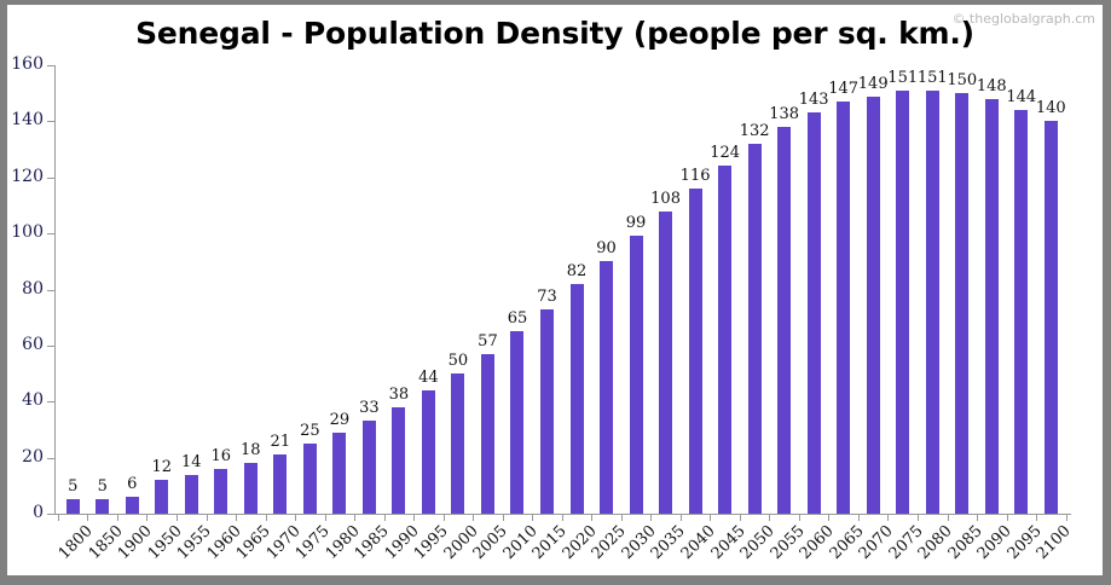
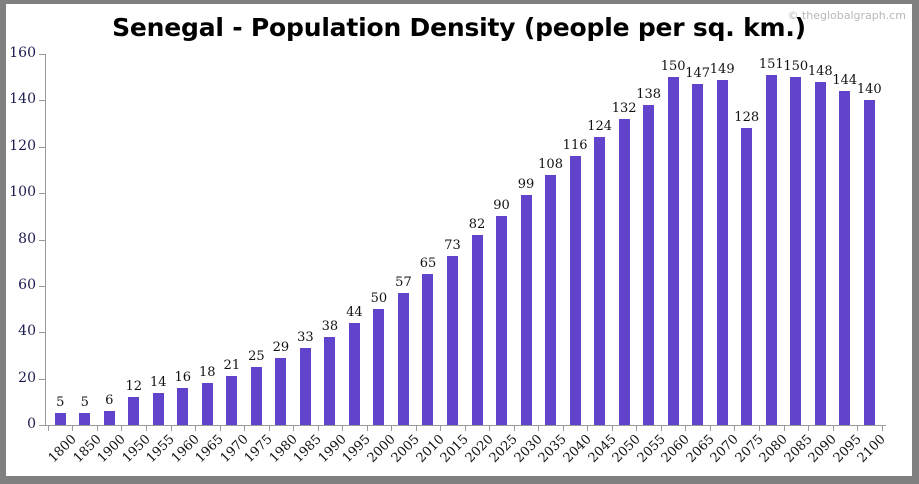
2060: 143 -> 150
2075: 151 -> 128
